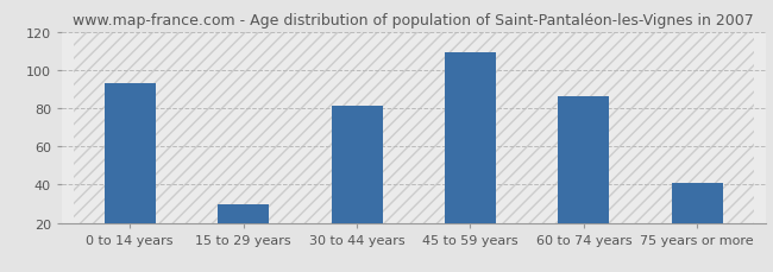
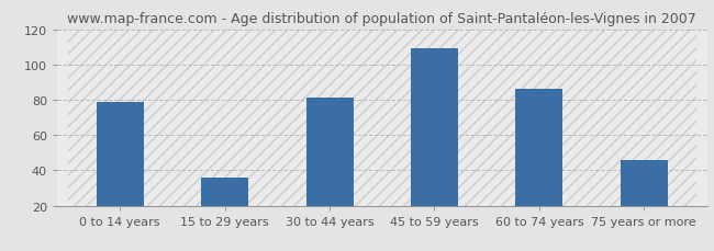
0 to 14 years: 93 -> 79
15 to 29 years: 30 -> 36
75 years or more: 41 -> 46
